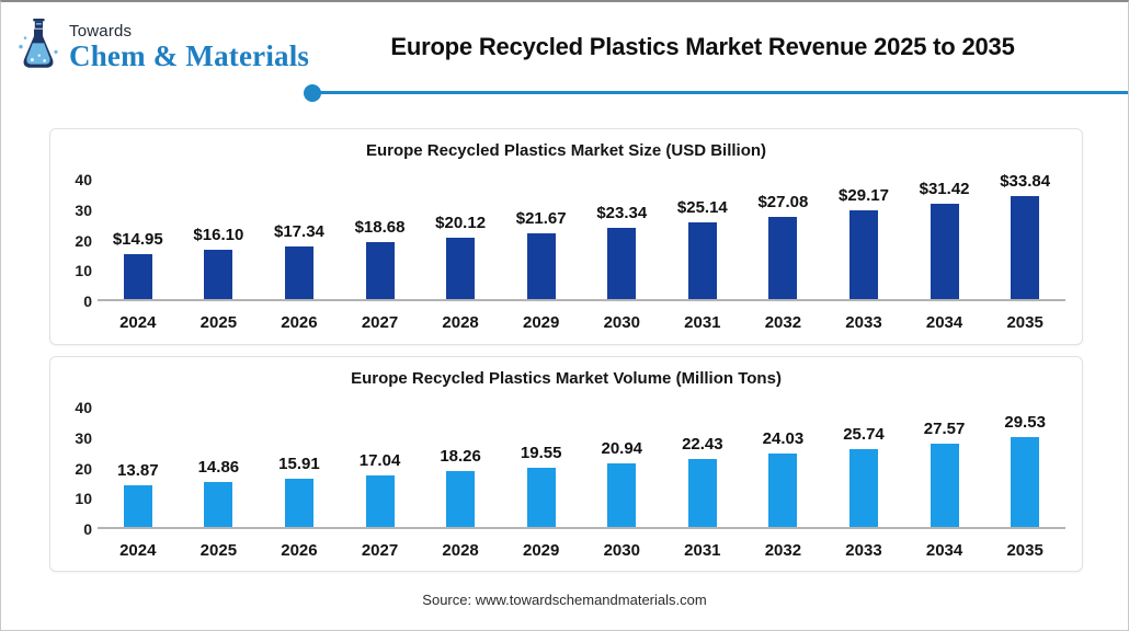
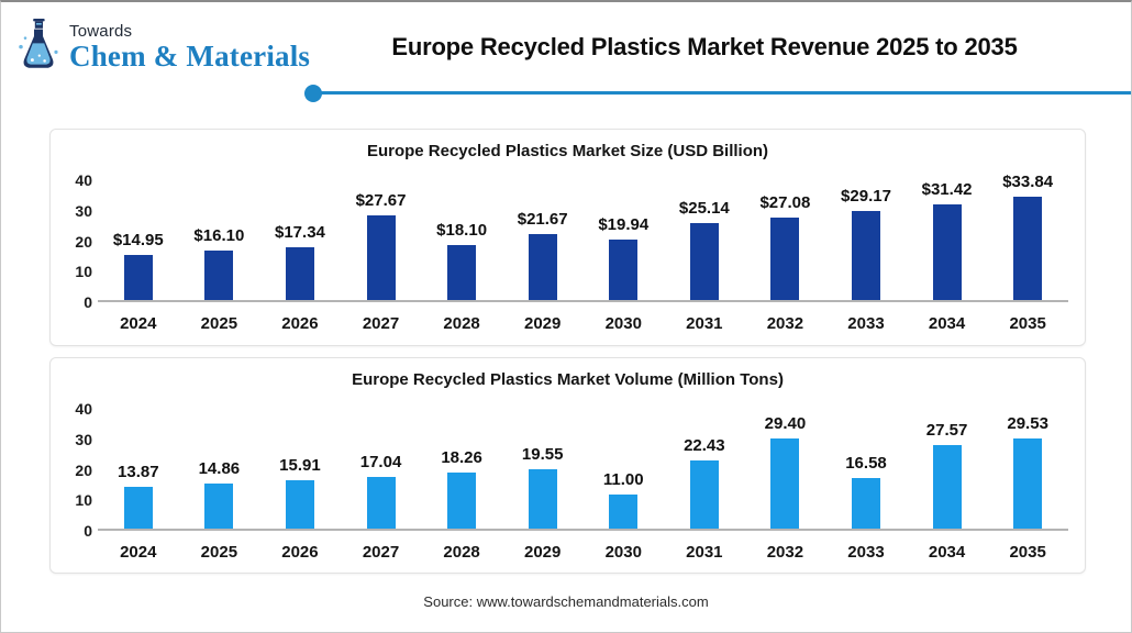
Europe Recycled Plastics Market Size (USD Billion)/2027: $18.68 -> $27.67
Europe Recycled Plastics Market Size (USD Billion)/2028: $20.12 -> $18.10
Europe Recycled Plastics Market Size (USD Billion)/2030: $23.34 -> $19.94
Europe Recycled Plastics Market Volume (Million Tons)/2030: 20.94 -> 11.00
Europe Recycled Plastics Market Volume (Million Tons)/2032: 24.03 -> 29.40
Europe Recycled Plastics Market Volume (Million Tons)/2033: 25.74 -> 16.58
